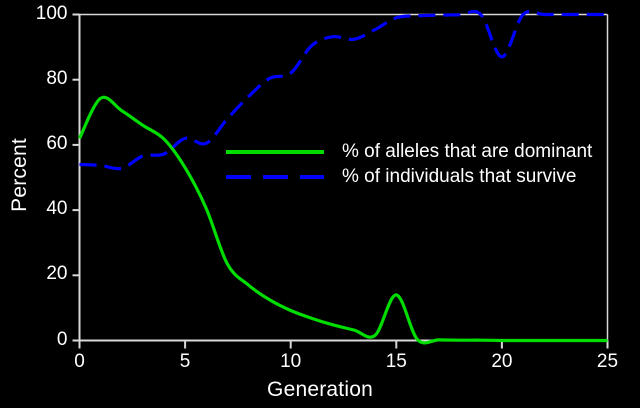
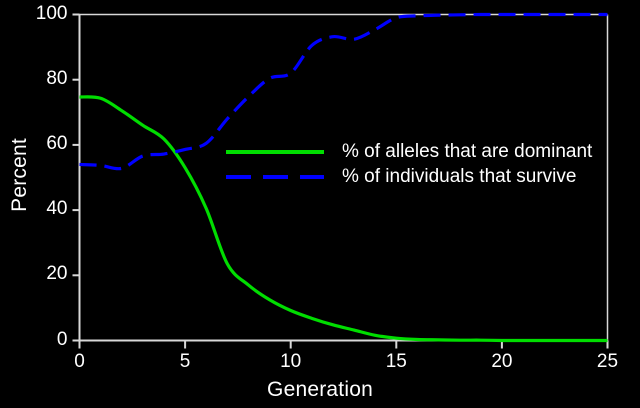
% of alleles that are dominant/0: 62 -> 75
% of individuals that survive/5: 62 -> 59
% of alleles that are dominant/15: 14 -> 1
% of individuals that survive/20: 87 -> 100
